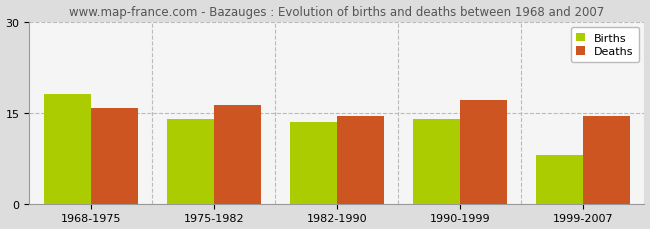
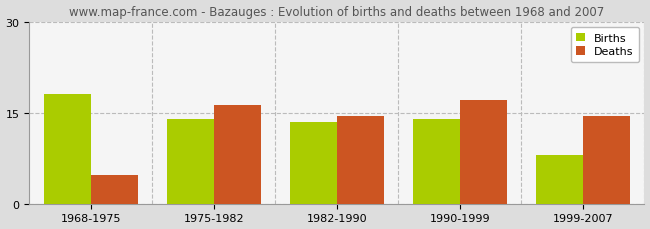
Deaths/1968-1975: 15.8 -> 4.8
